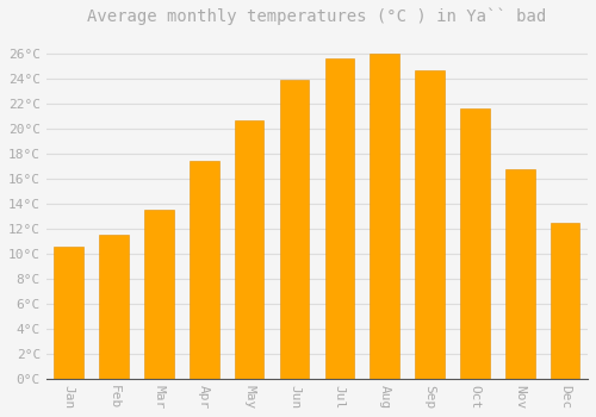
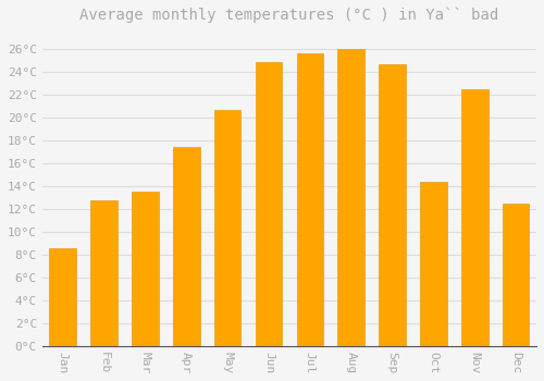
Jan: 10.6°C -> 8.6°C
Feb: 11.5°C -> 12.8°C
Jun: 23.9°C -> 24.9°C
Oct: 21.6°C -> 14.4°C
Nov: 16.8°C -> 22.5°C
